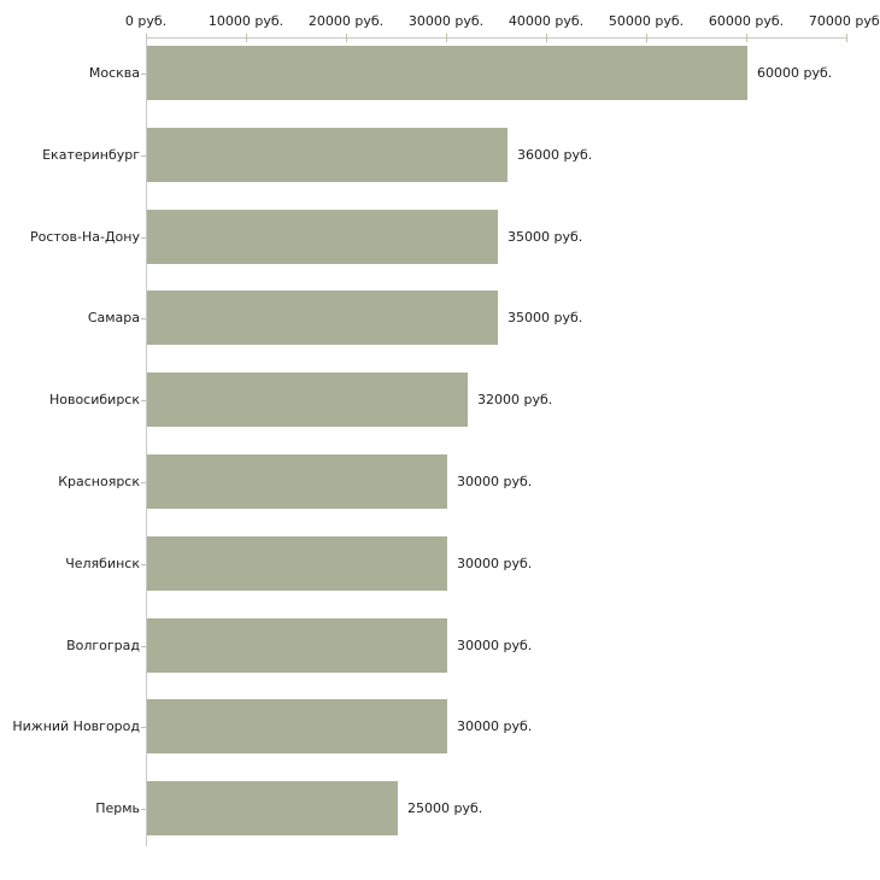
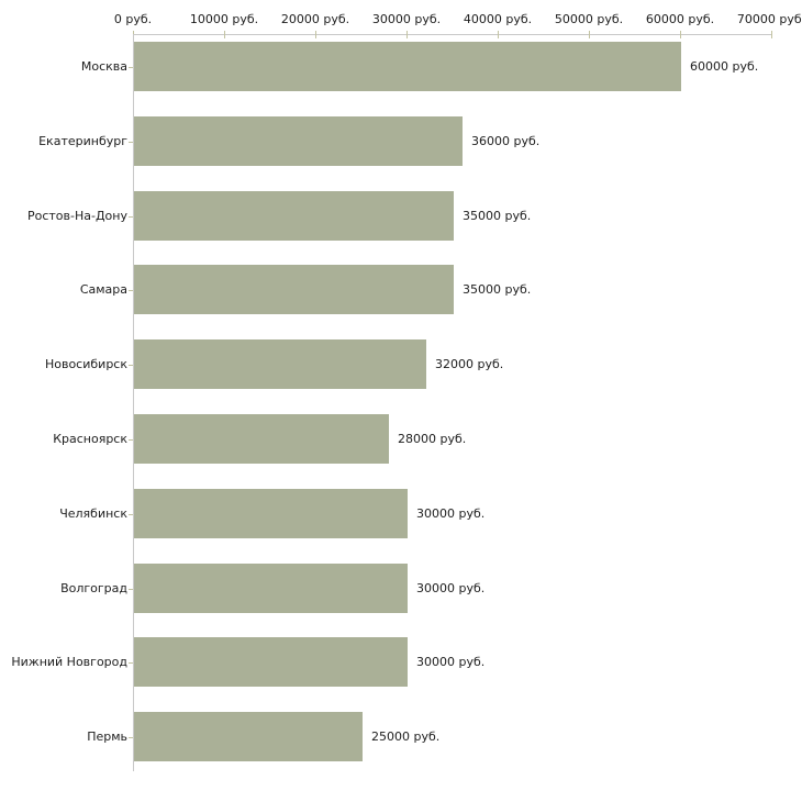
Красноярск: 30000 -> 28000
